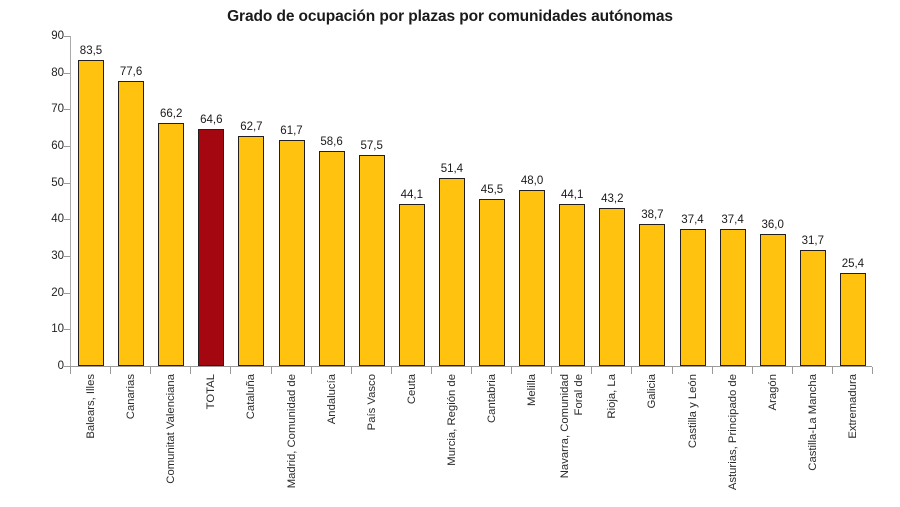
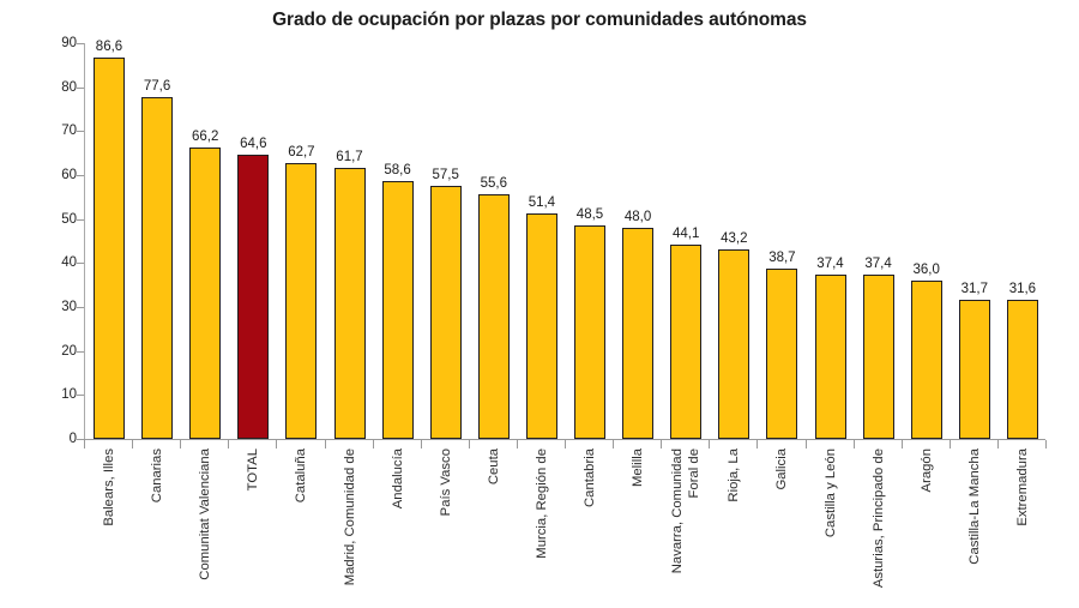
Balears, Illes: 83,5 -> 86,6
Ceuta: 44,1 -> 55,6
Cantabria: 45,5 -> 48,5
Extremadura: 25,4 -> 31,6
